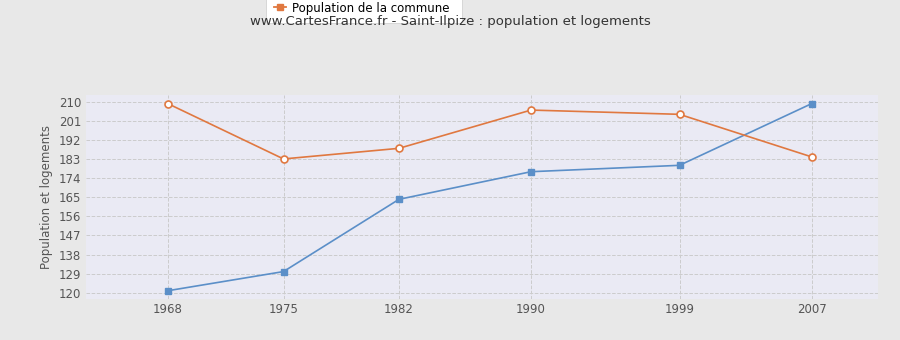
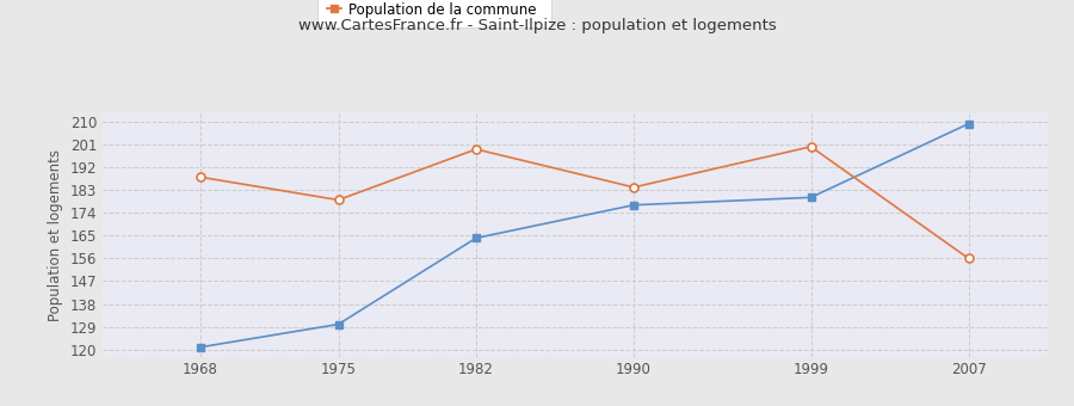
Population de la commune/1968: 209 -> 188
Population de la commune/1975: 183 -> 179
Population de la commune/1982: 188 -> 199
Population de la commune/1990: 206 -> 184
Population de la commune/1999: 204 -> 200
Population de la commune/2007: 184 -> 156
